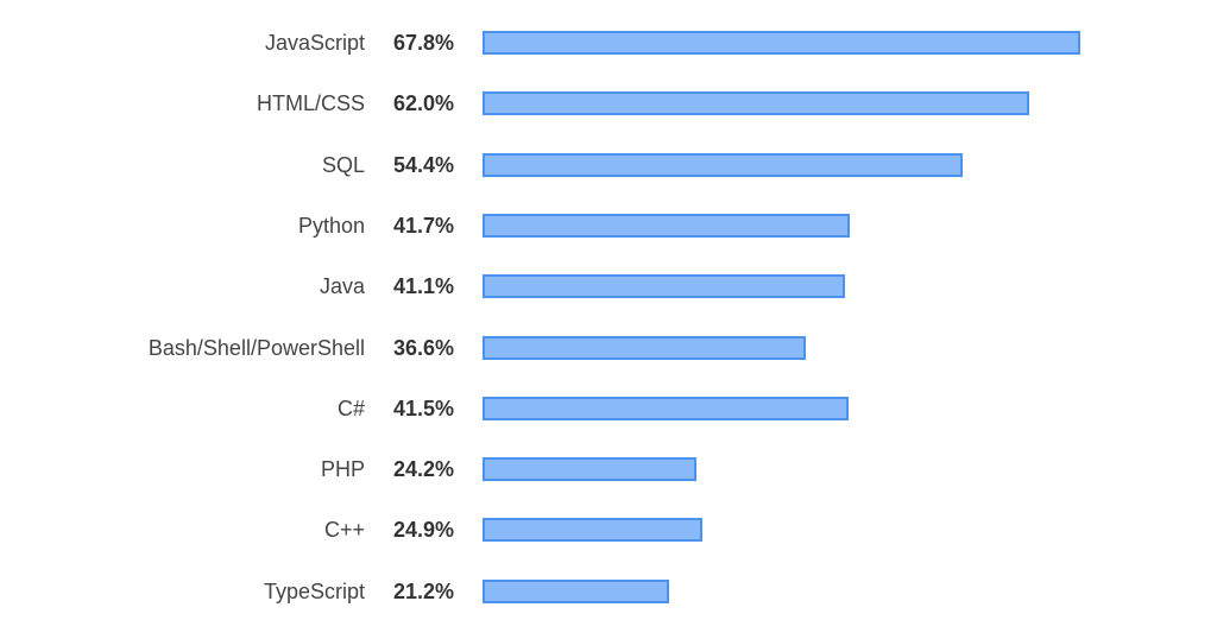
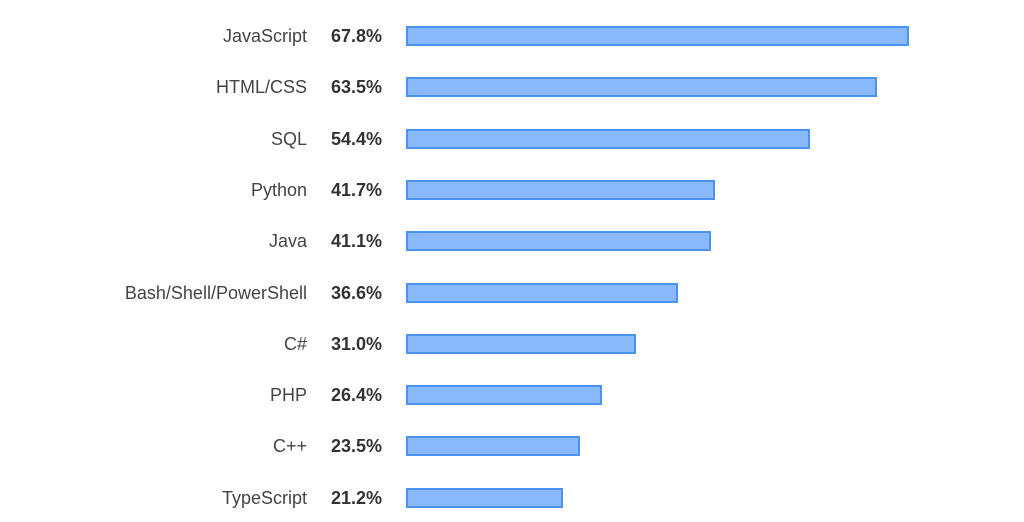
HTML/CSS: 62.0% -> 63.5%
C#: 41.5% -> 31.0%
PHP: 24.2% -> 26.4%
C++: 24.9% -> 23.5%
